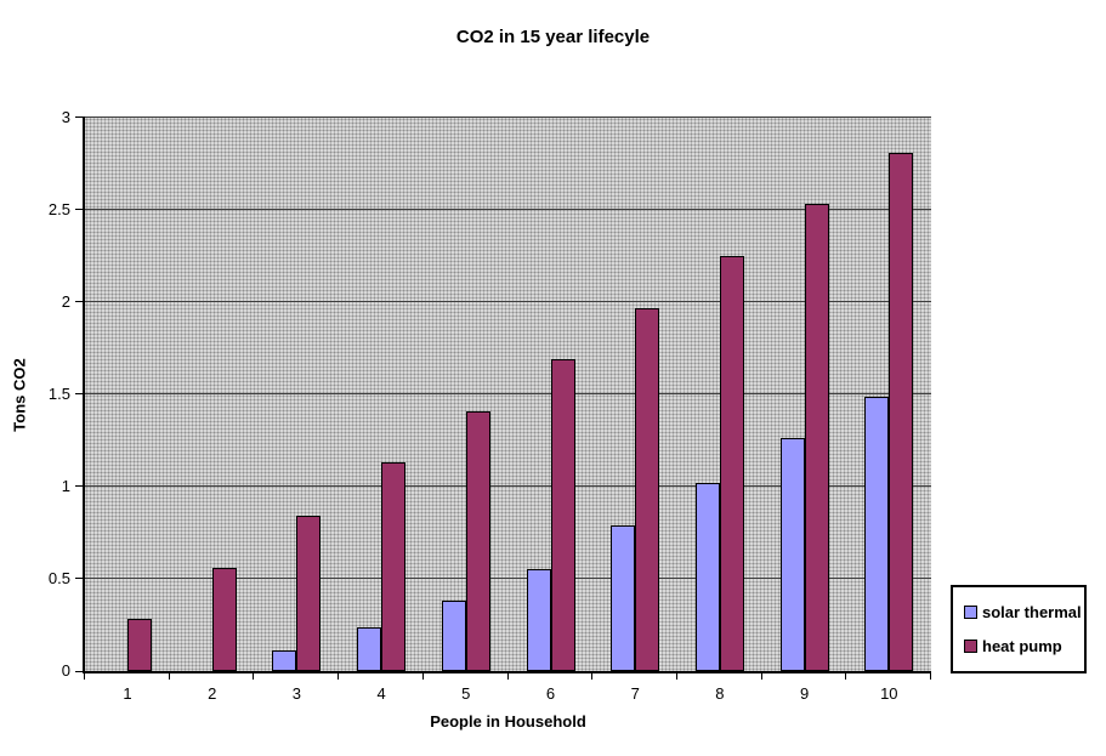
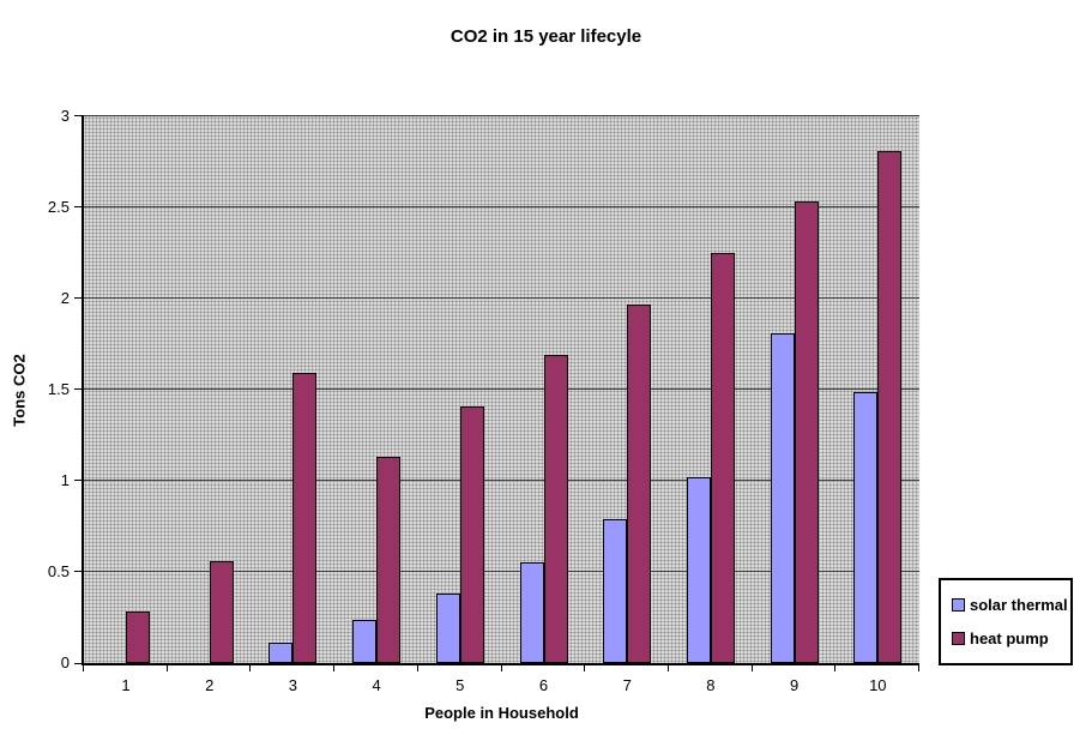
heat pump/3: 0.84 -> 1.59
solar thermal/9: 1.26 -> 1.81
